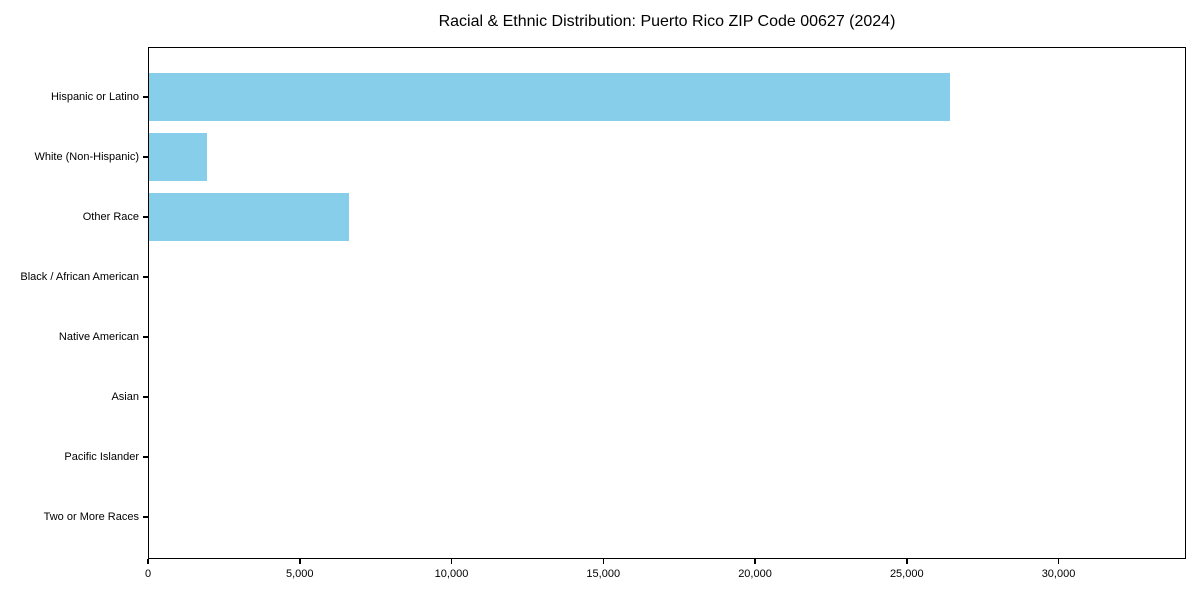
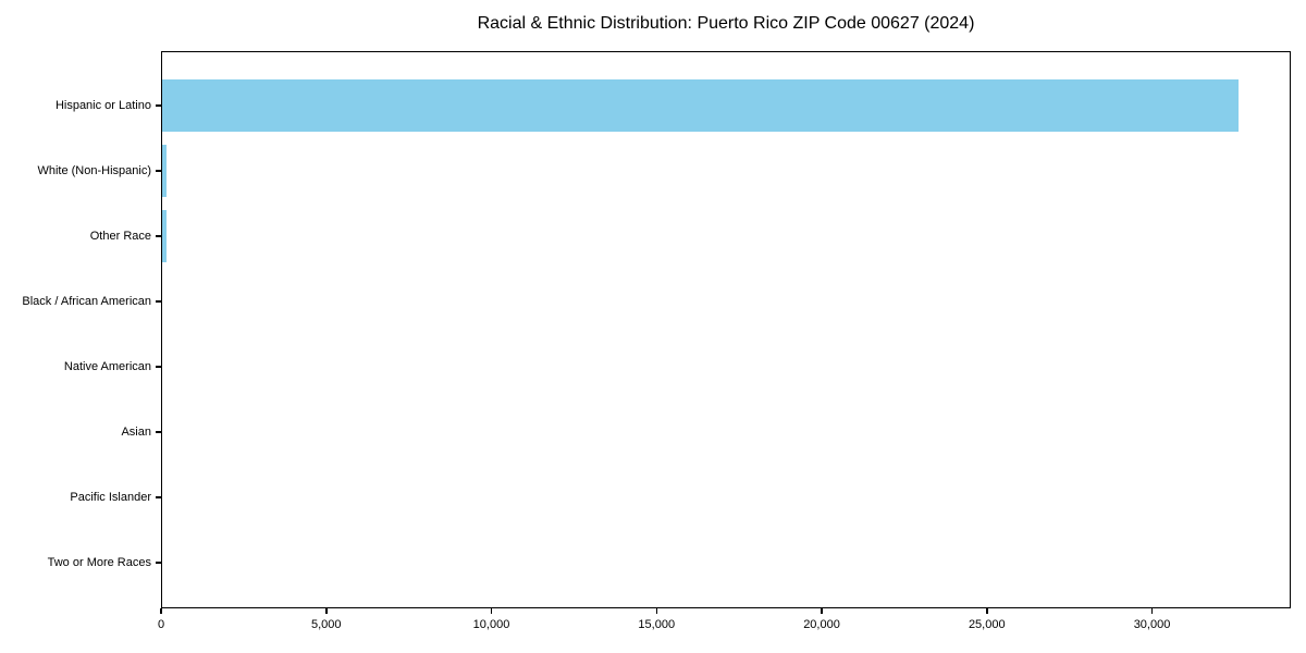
Hispanic or Latino: 26400 -> 32600
White (Non-Hispanic): 1900 -> 100
Other Race: 6600 -> 100
